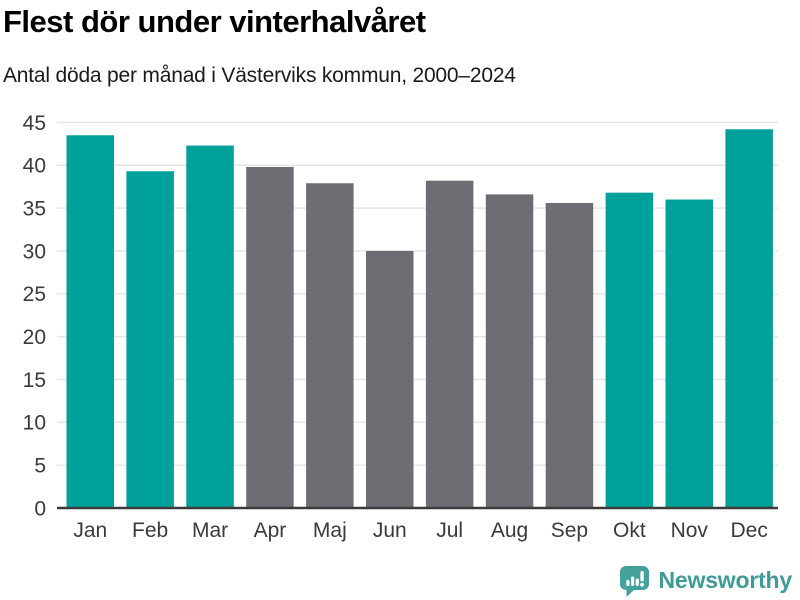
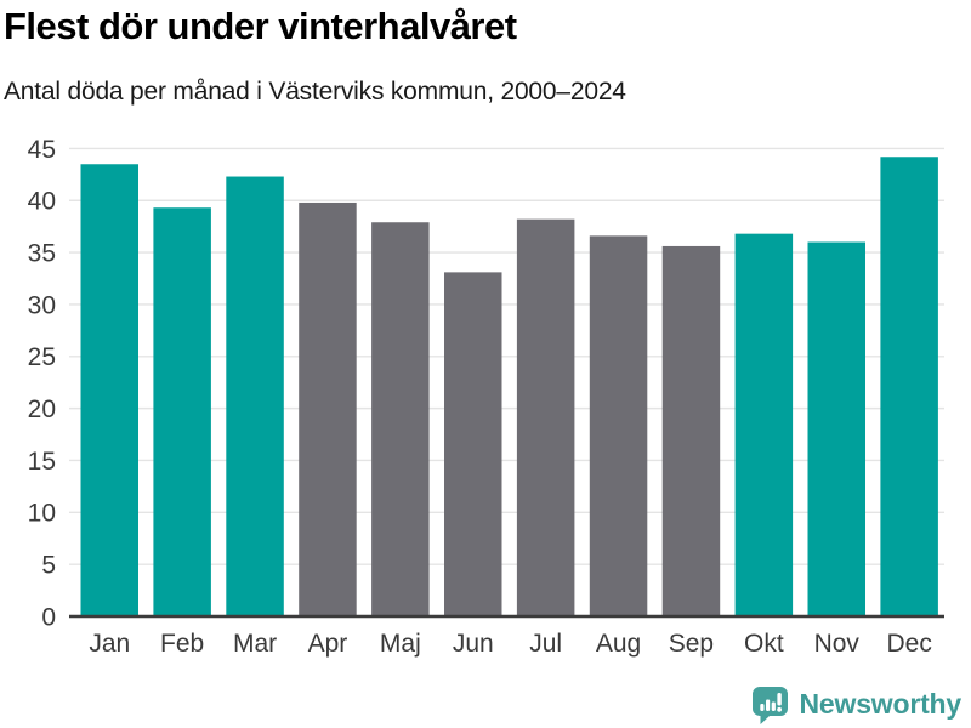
Jun: 30 -> 33
